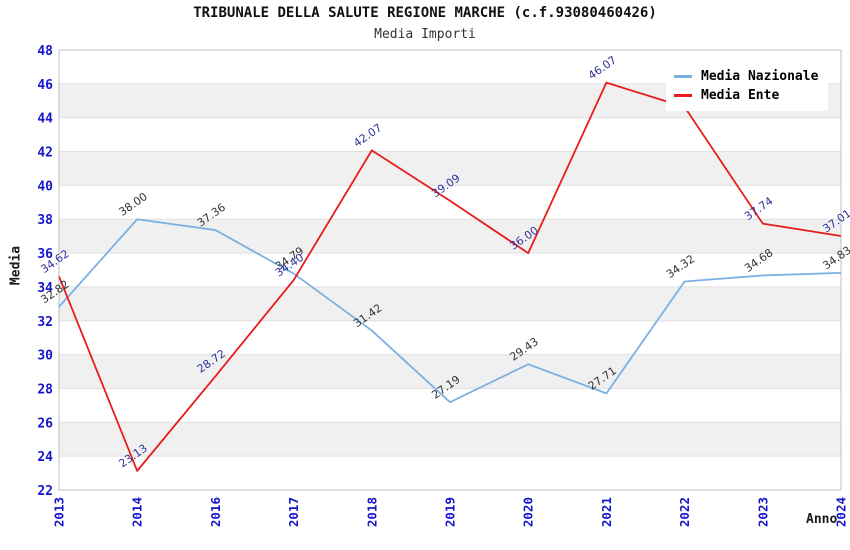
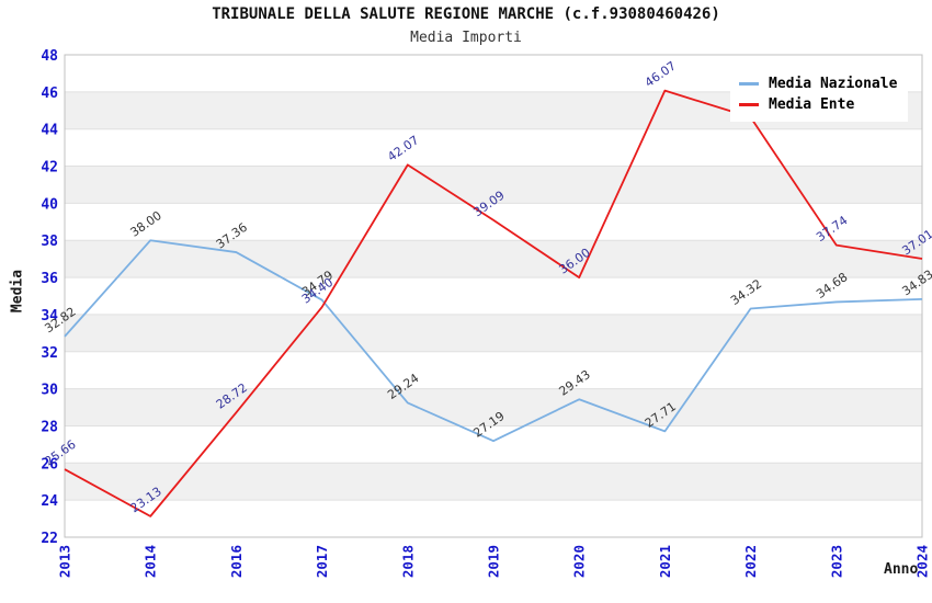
Media Ente/2013: 34.62 -> 25.66
Media Nazionale/2018: 31.42 -> 29.24
